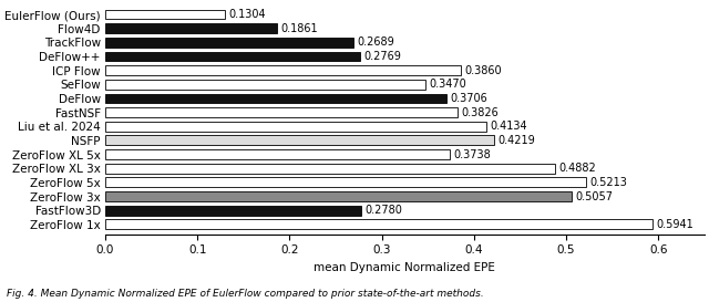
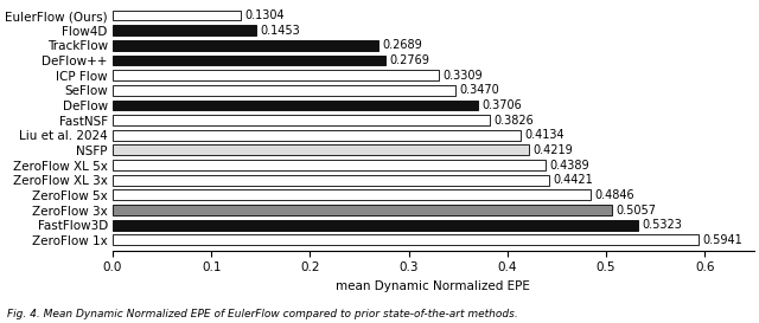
Flow4D: 0.1861 -> 0.1453
ICP Flow: 0.3860 -> 0.3309
ZeroFlow XL 5x: 0.3738 -> 0.4389
ZeroFlow XL 3x: 0.4882 -> 0.4421
ZeroFlow 5x: 0.5213 -> 0.4846
FastFlow3D: 0.2780 -> 0.5323
